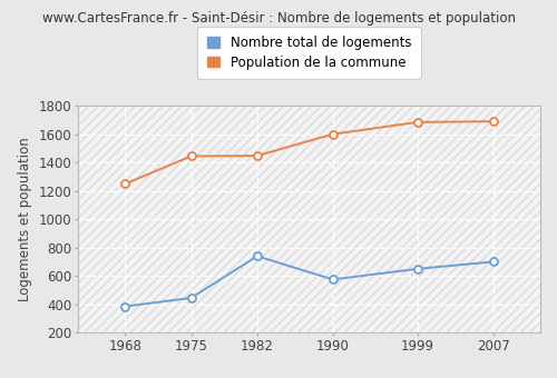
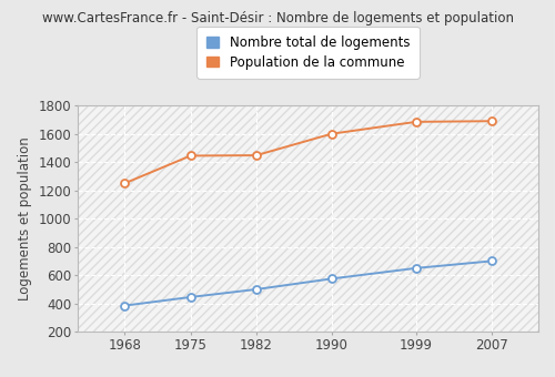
Nombre total de logements/1982: 740 -> 500
